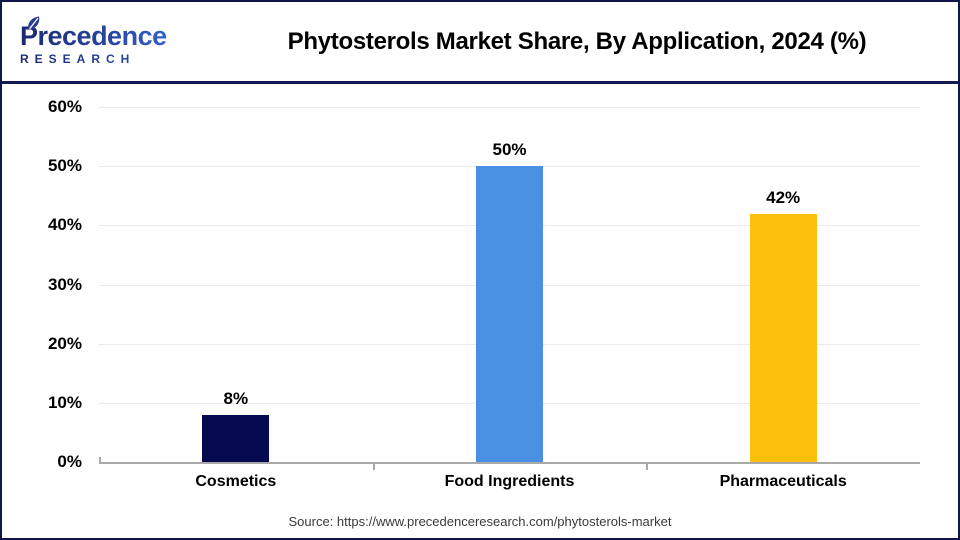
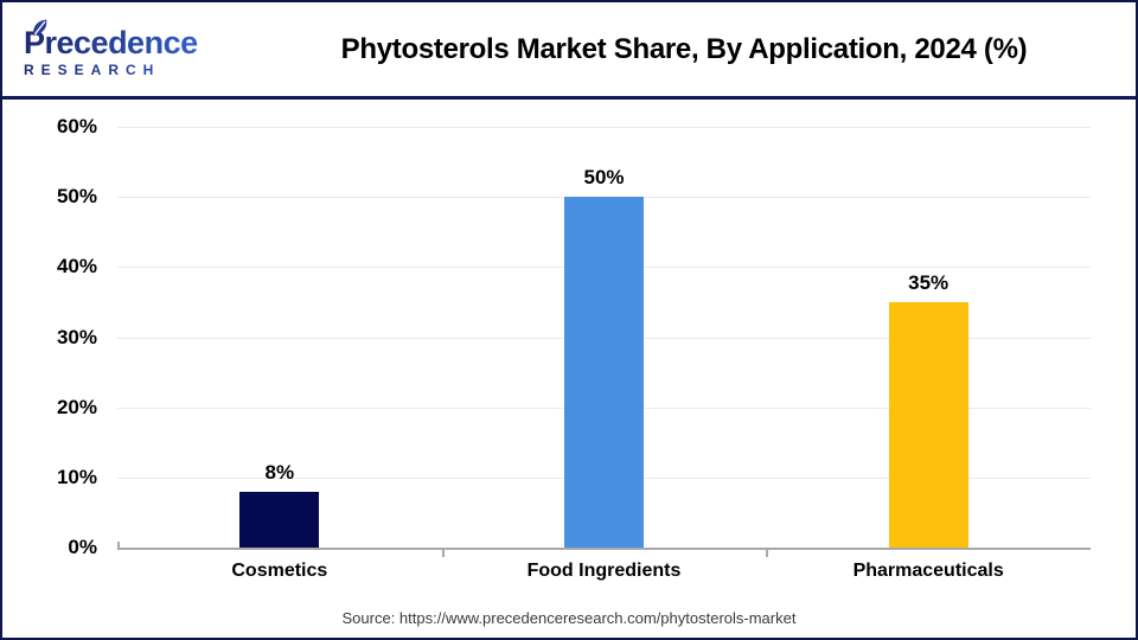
Pharmaceuticals: 42% -> 35%
